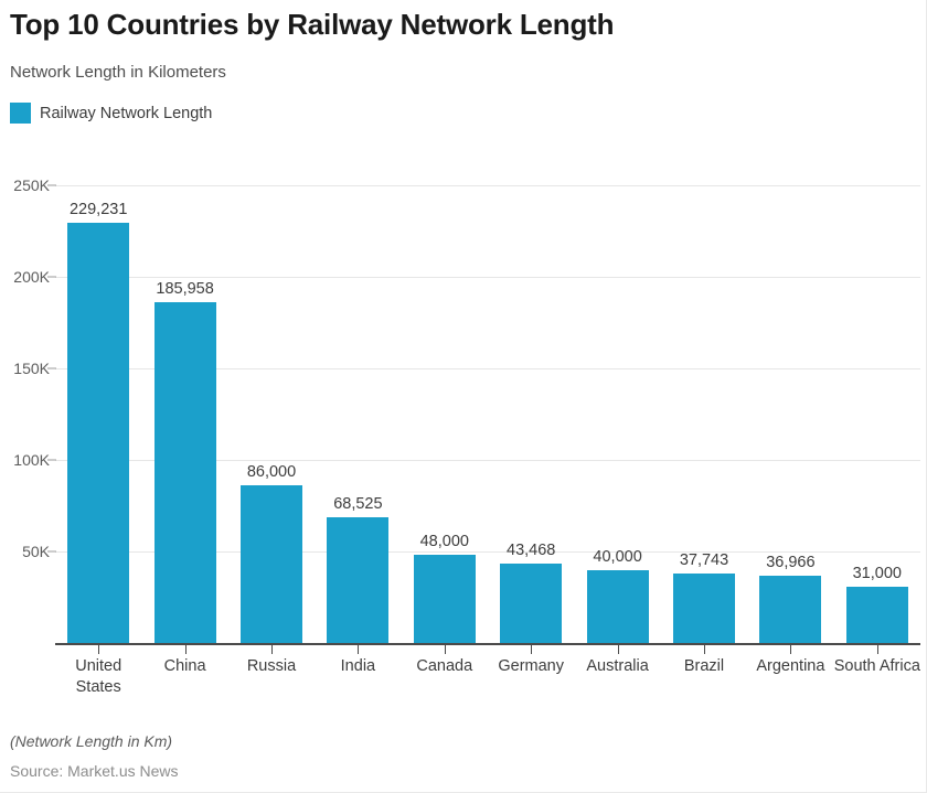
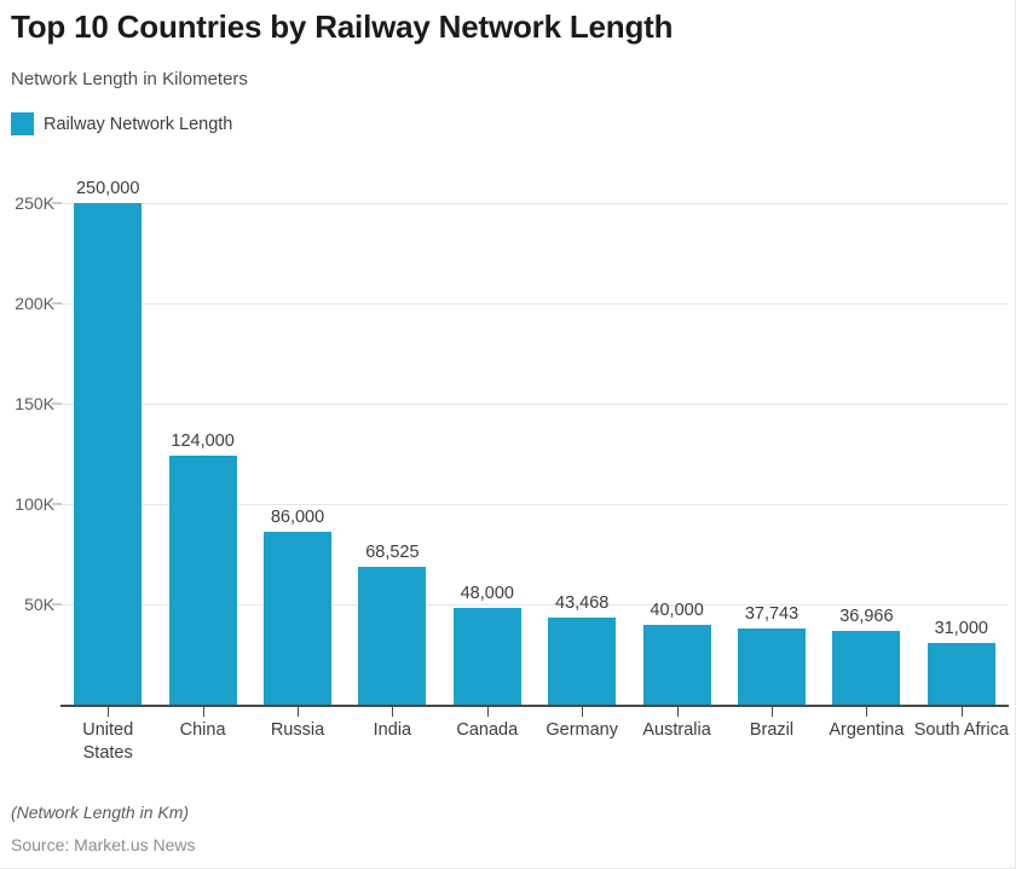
United States: 229,231 -> 250,000
China: 185,958 -> 124,000
